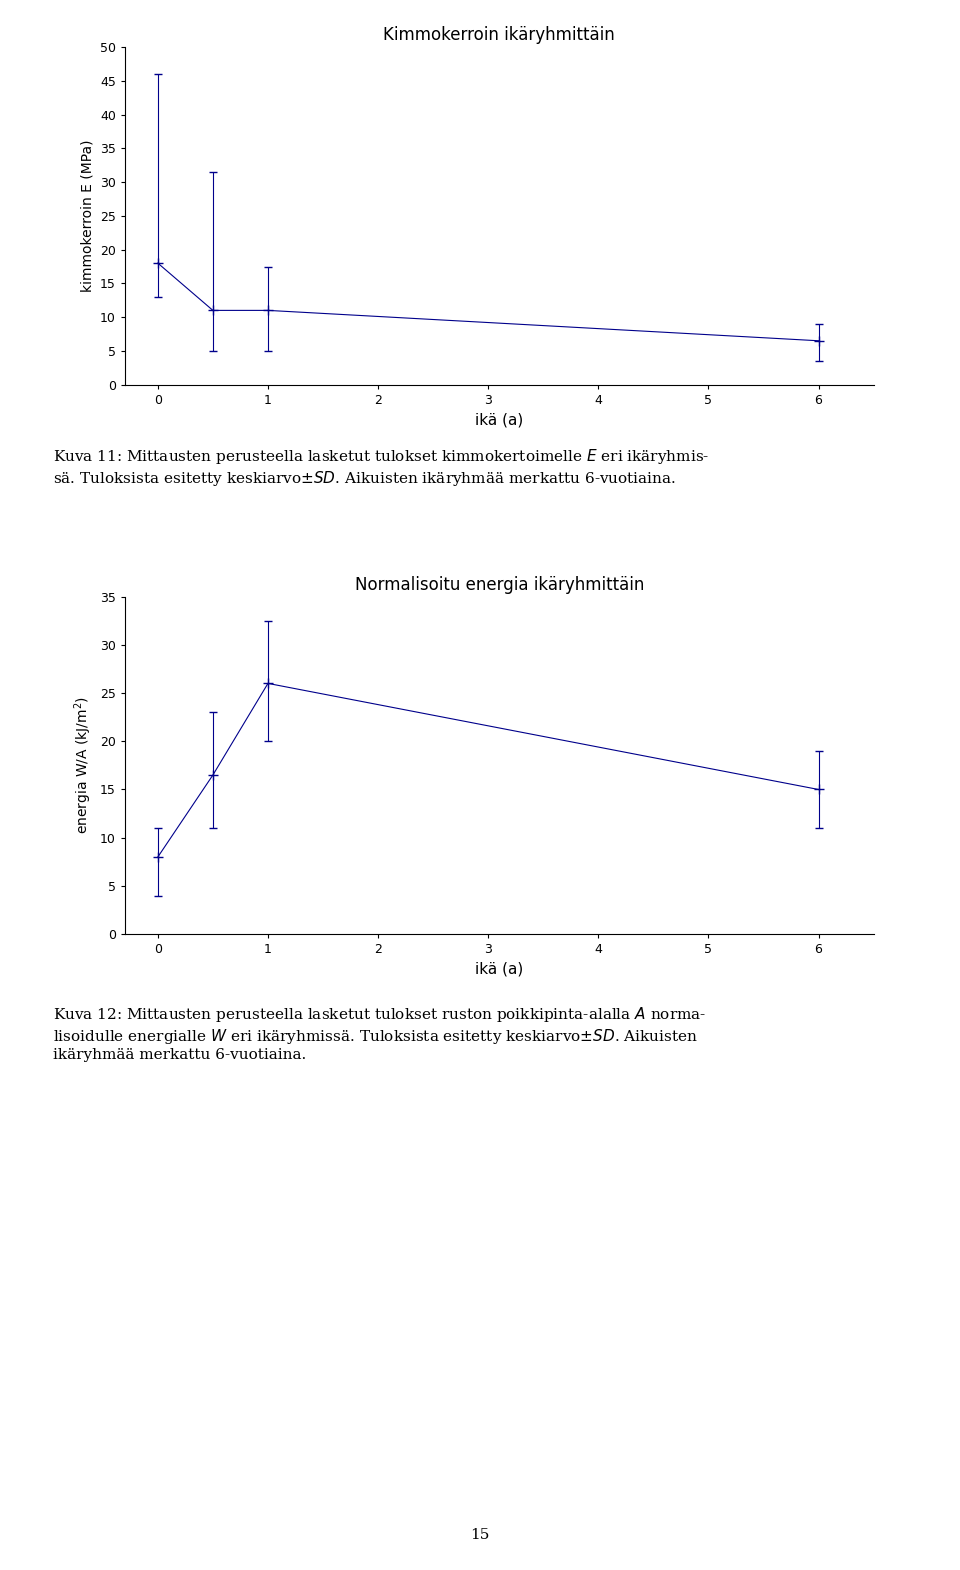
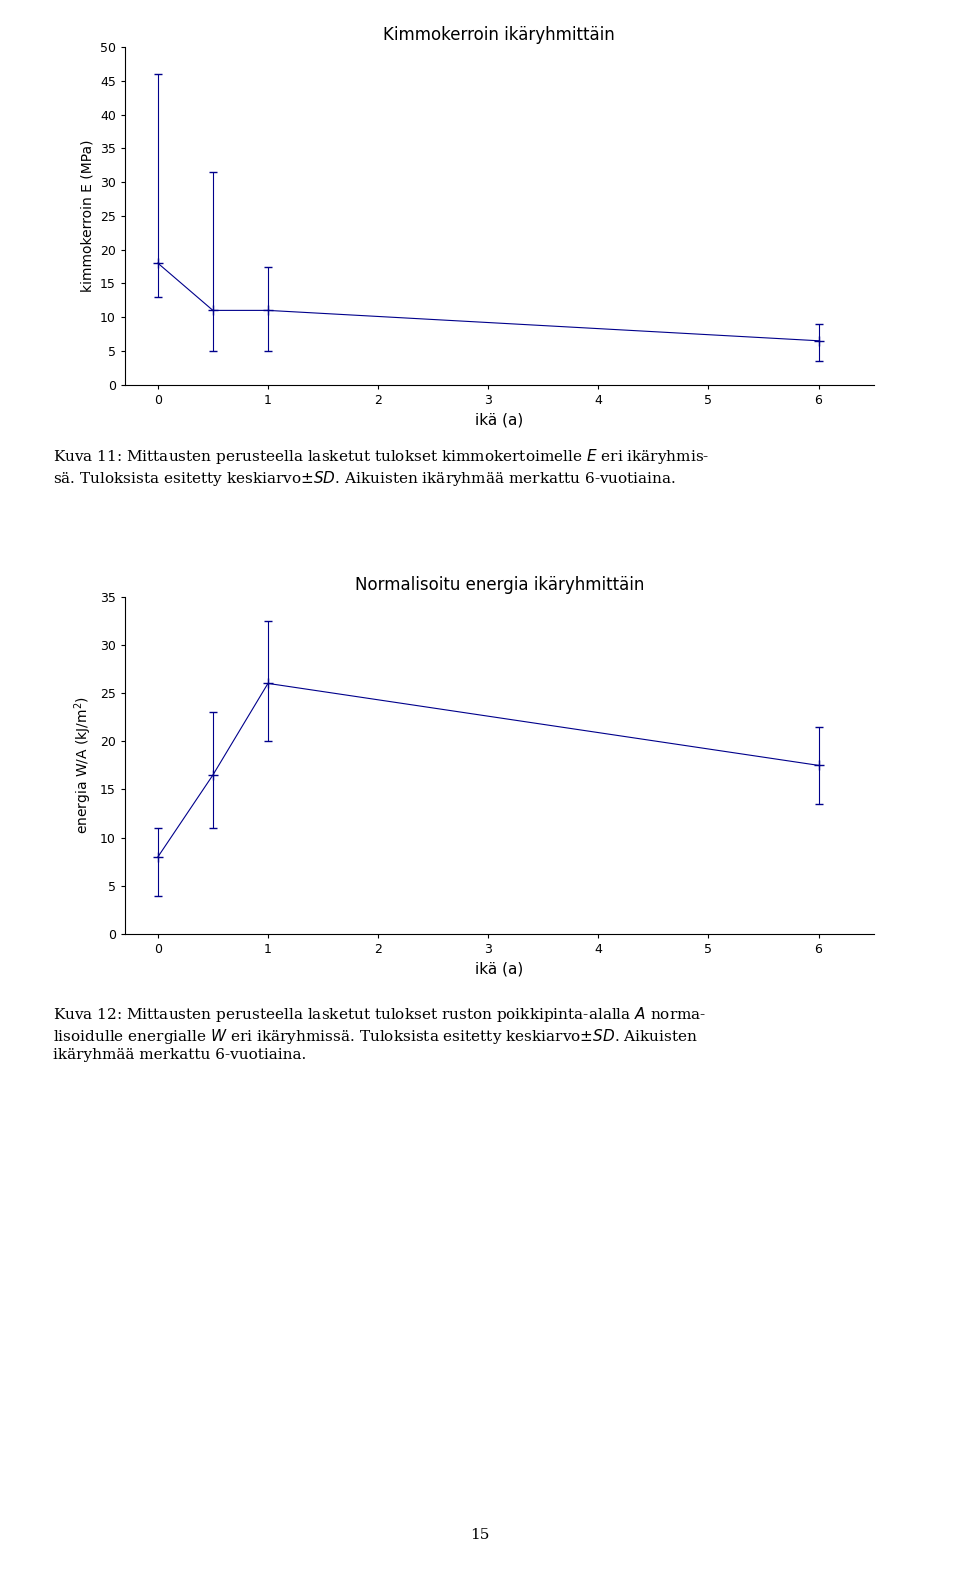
Normalisoitu energia ikäryhmittäin/6: 15.0 -> 17.5
